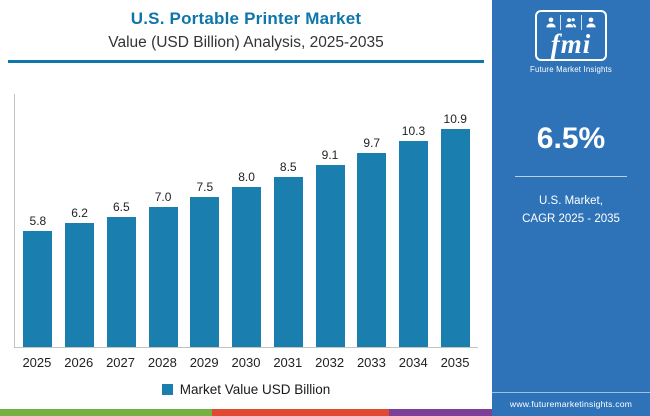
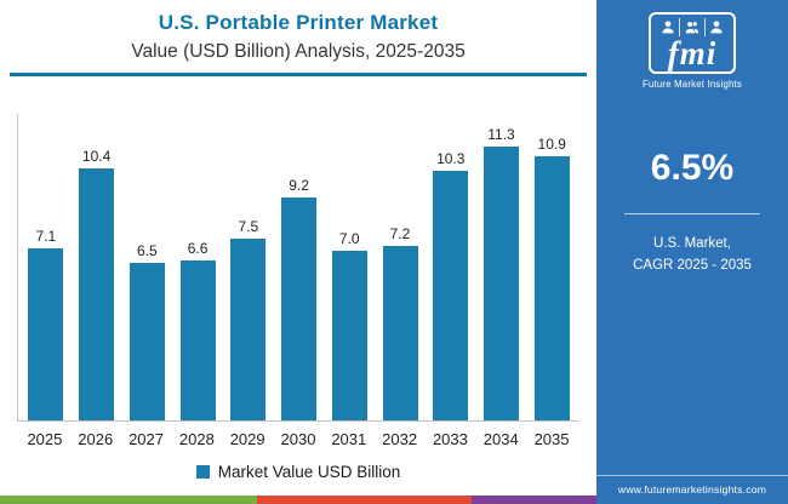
2025: 5.8 -> 7.1
2026: 6.2 -> 10.4
2028: 7.0 -> 6.6
2030: 8.0 -> 9.2
2031: 8.5 -> 7.0
2032: 9.1 -> 7.2
2033: 9.7 -> 10.3
2034: 10.3 -> 11.3
